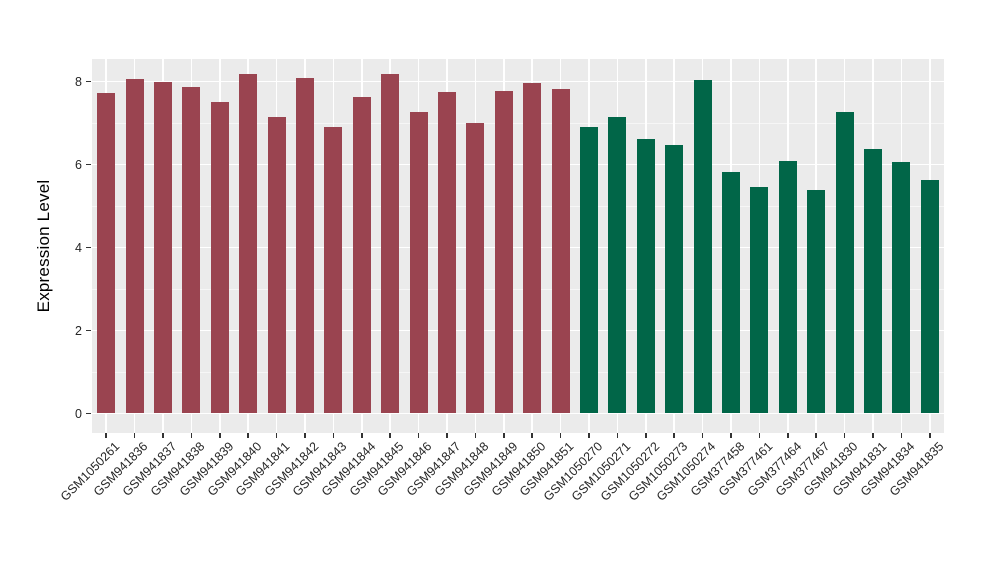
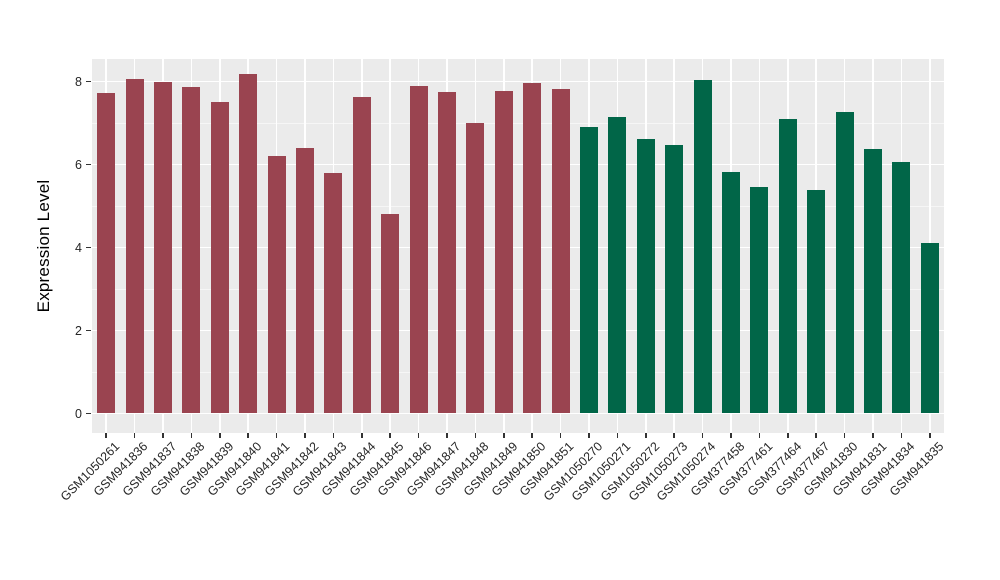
GSM941841: 7.2 -> 6.2
GSM941842: 8.1 -> 6.4
GSM941843: 6.9 -> 5.8
GSM941845: 8.2 -> 4.8
GSM941846: 7.3 -> 7.9
GSM377464: 6.1 -> 7.1
GSM941835: 5.6 -> 4.1
